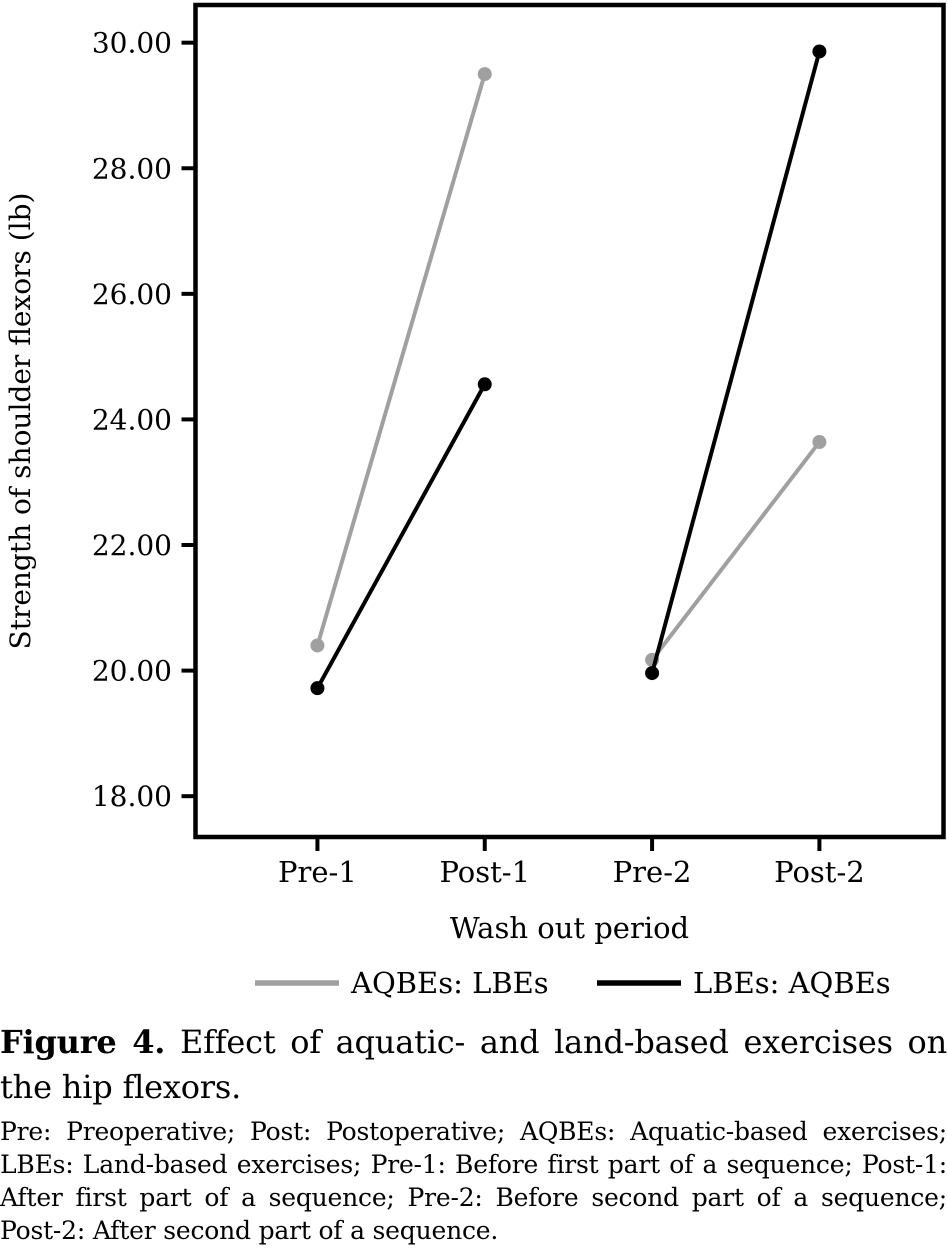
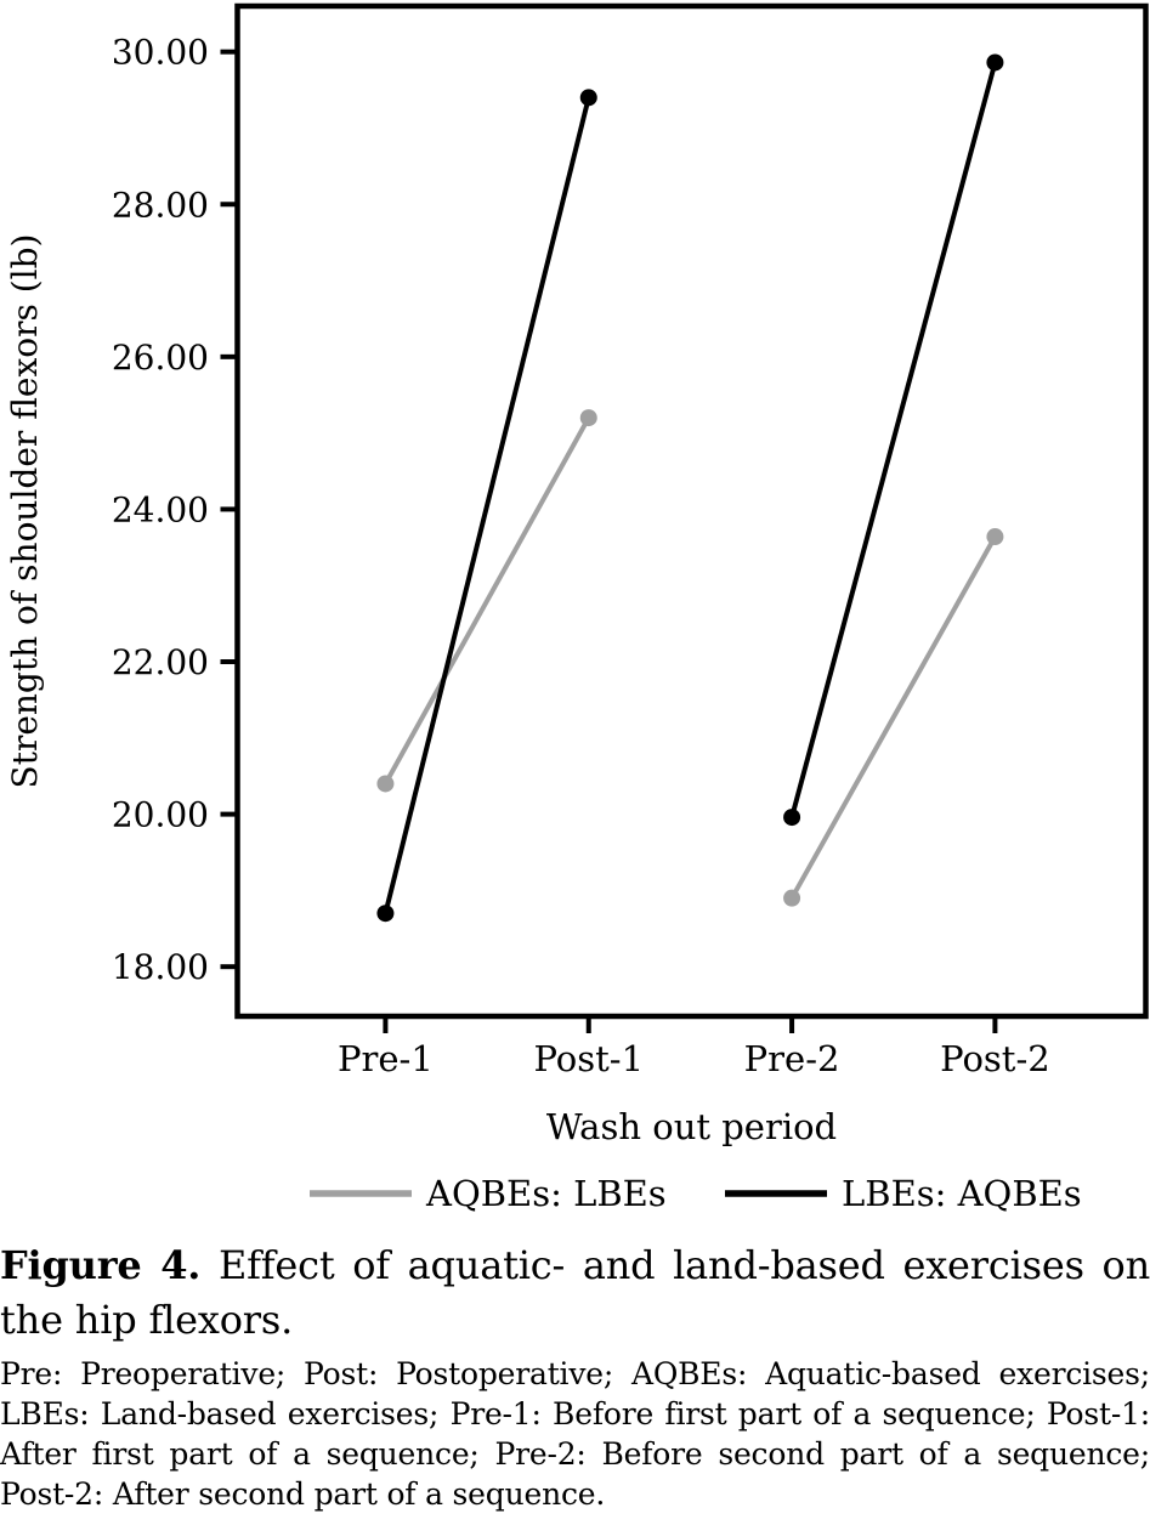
LBEs: AQBEs/Pre-1: 19.7 -> 18.7
AQBEs: LBEs/Post-1: 29.5 -> 25.2
LBEs: AQBEs/Post-1: 24.6 -> 29.4
AQBEs: LBEs/Pre-2: 20.2 -> 18.9
